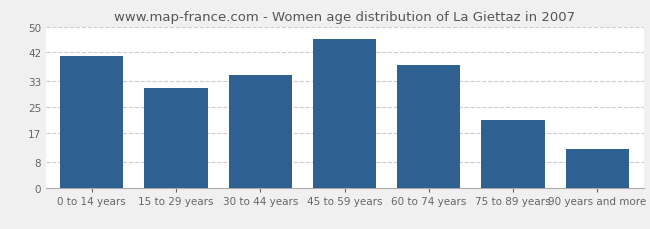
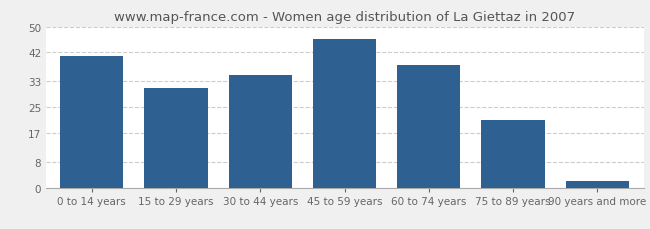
90 years and more: 12 -> 2
